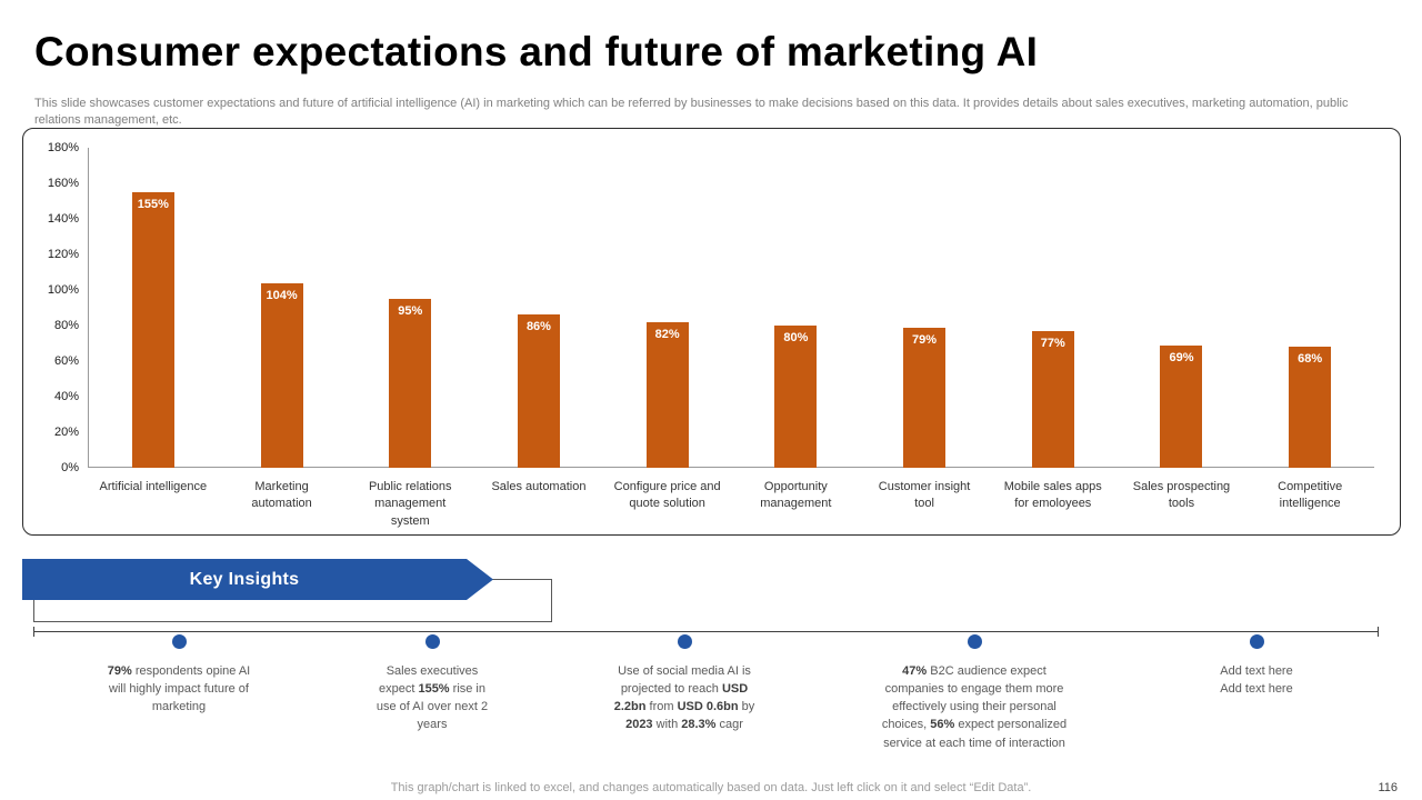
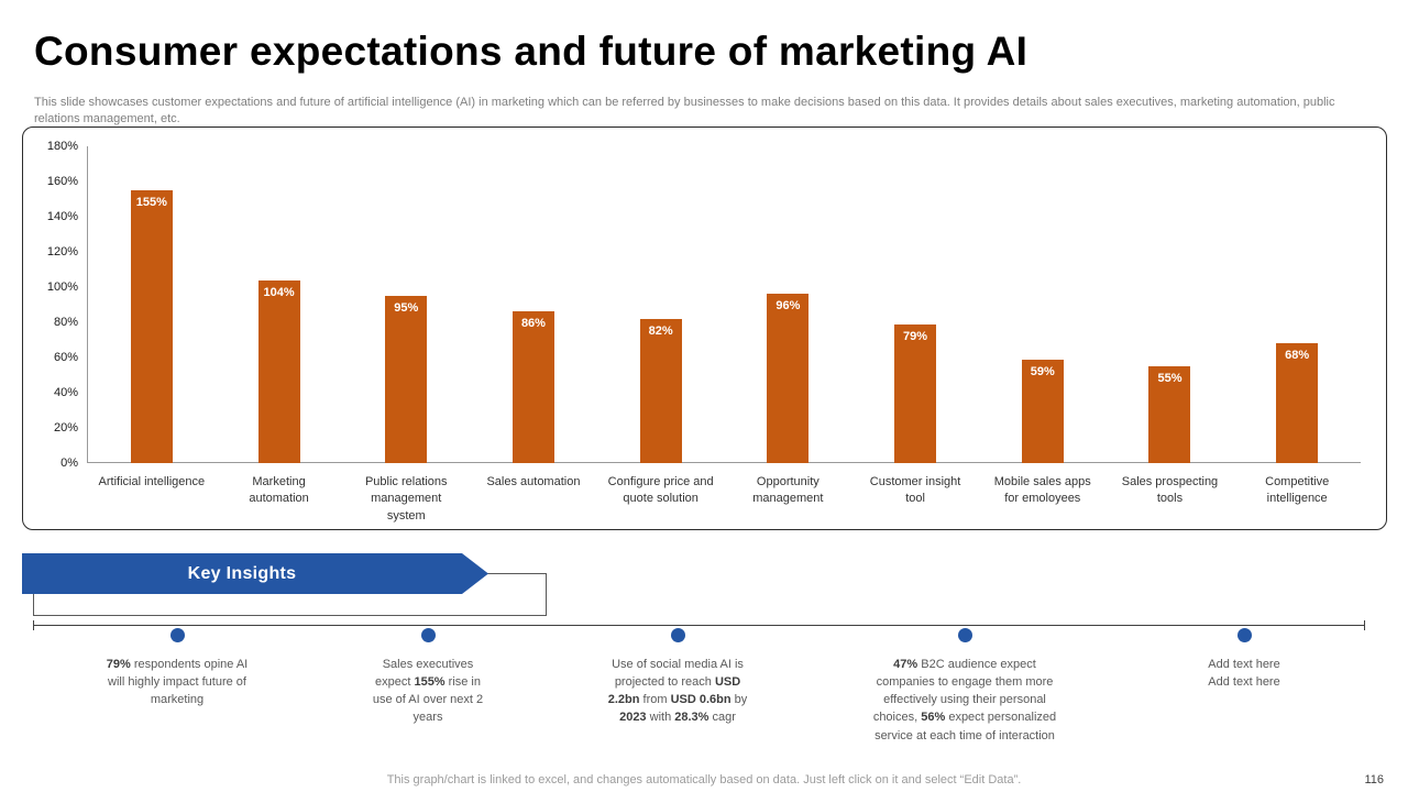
Opportunity management: 80% -> 96%
Mobile sales apps for emoloyees: 77% -> 59%
Sales prospecting tools: 69% -> 55%
